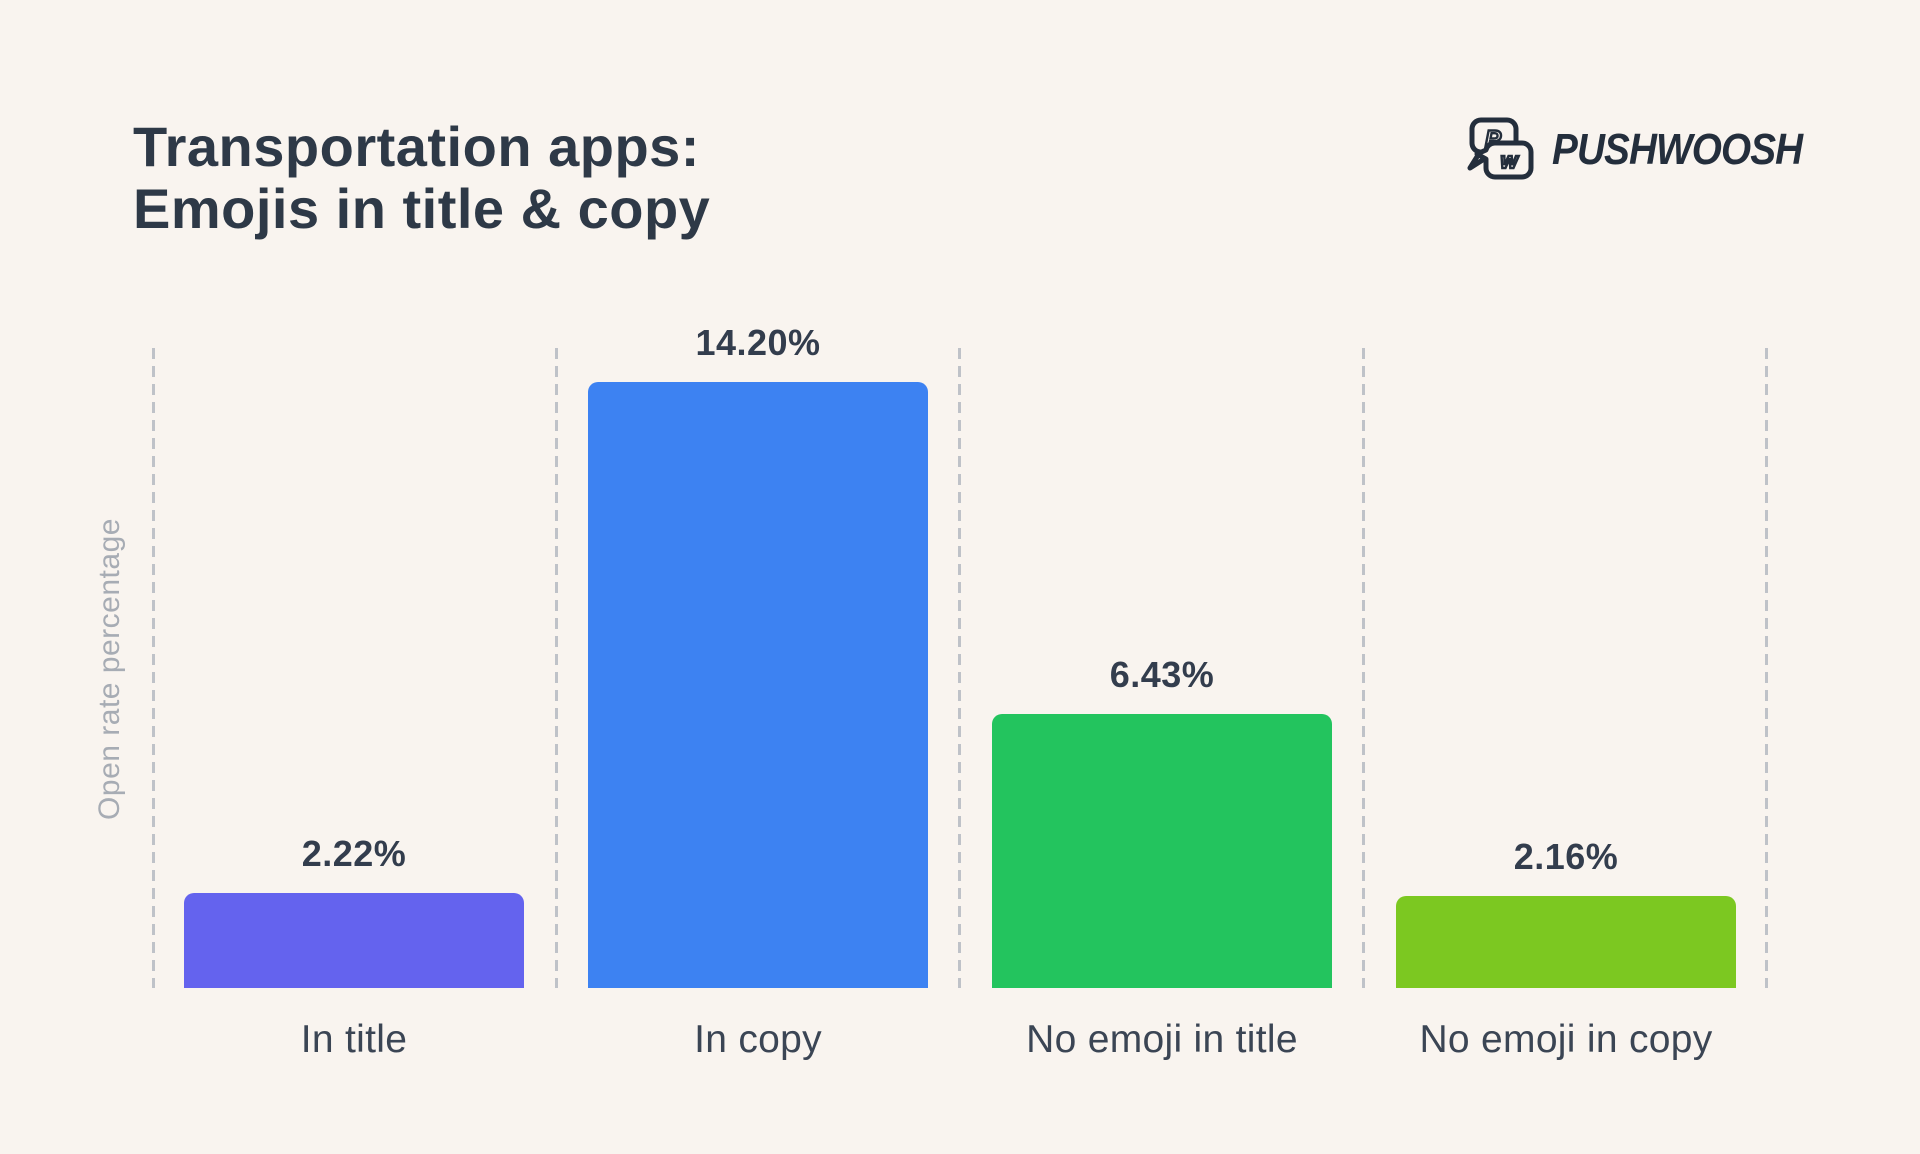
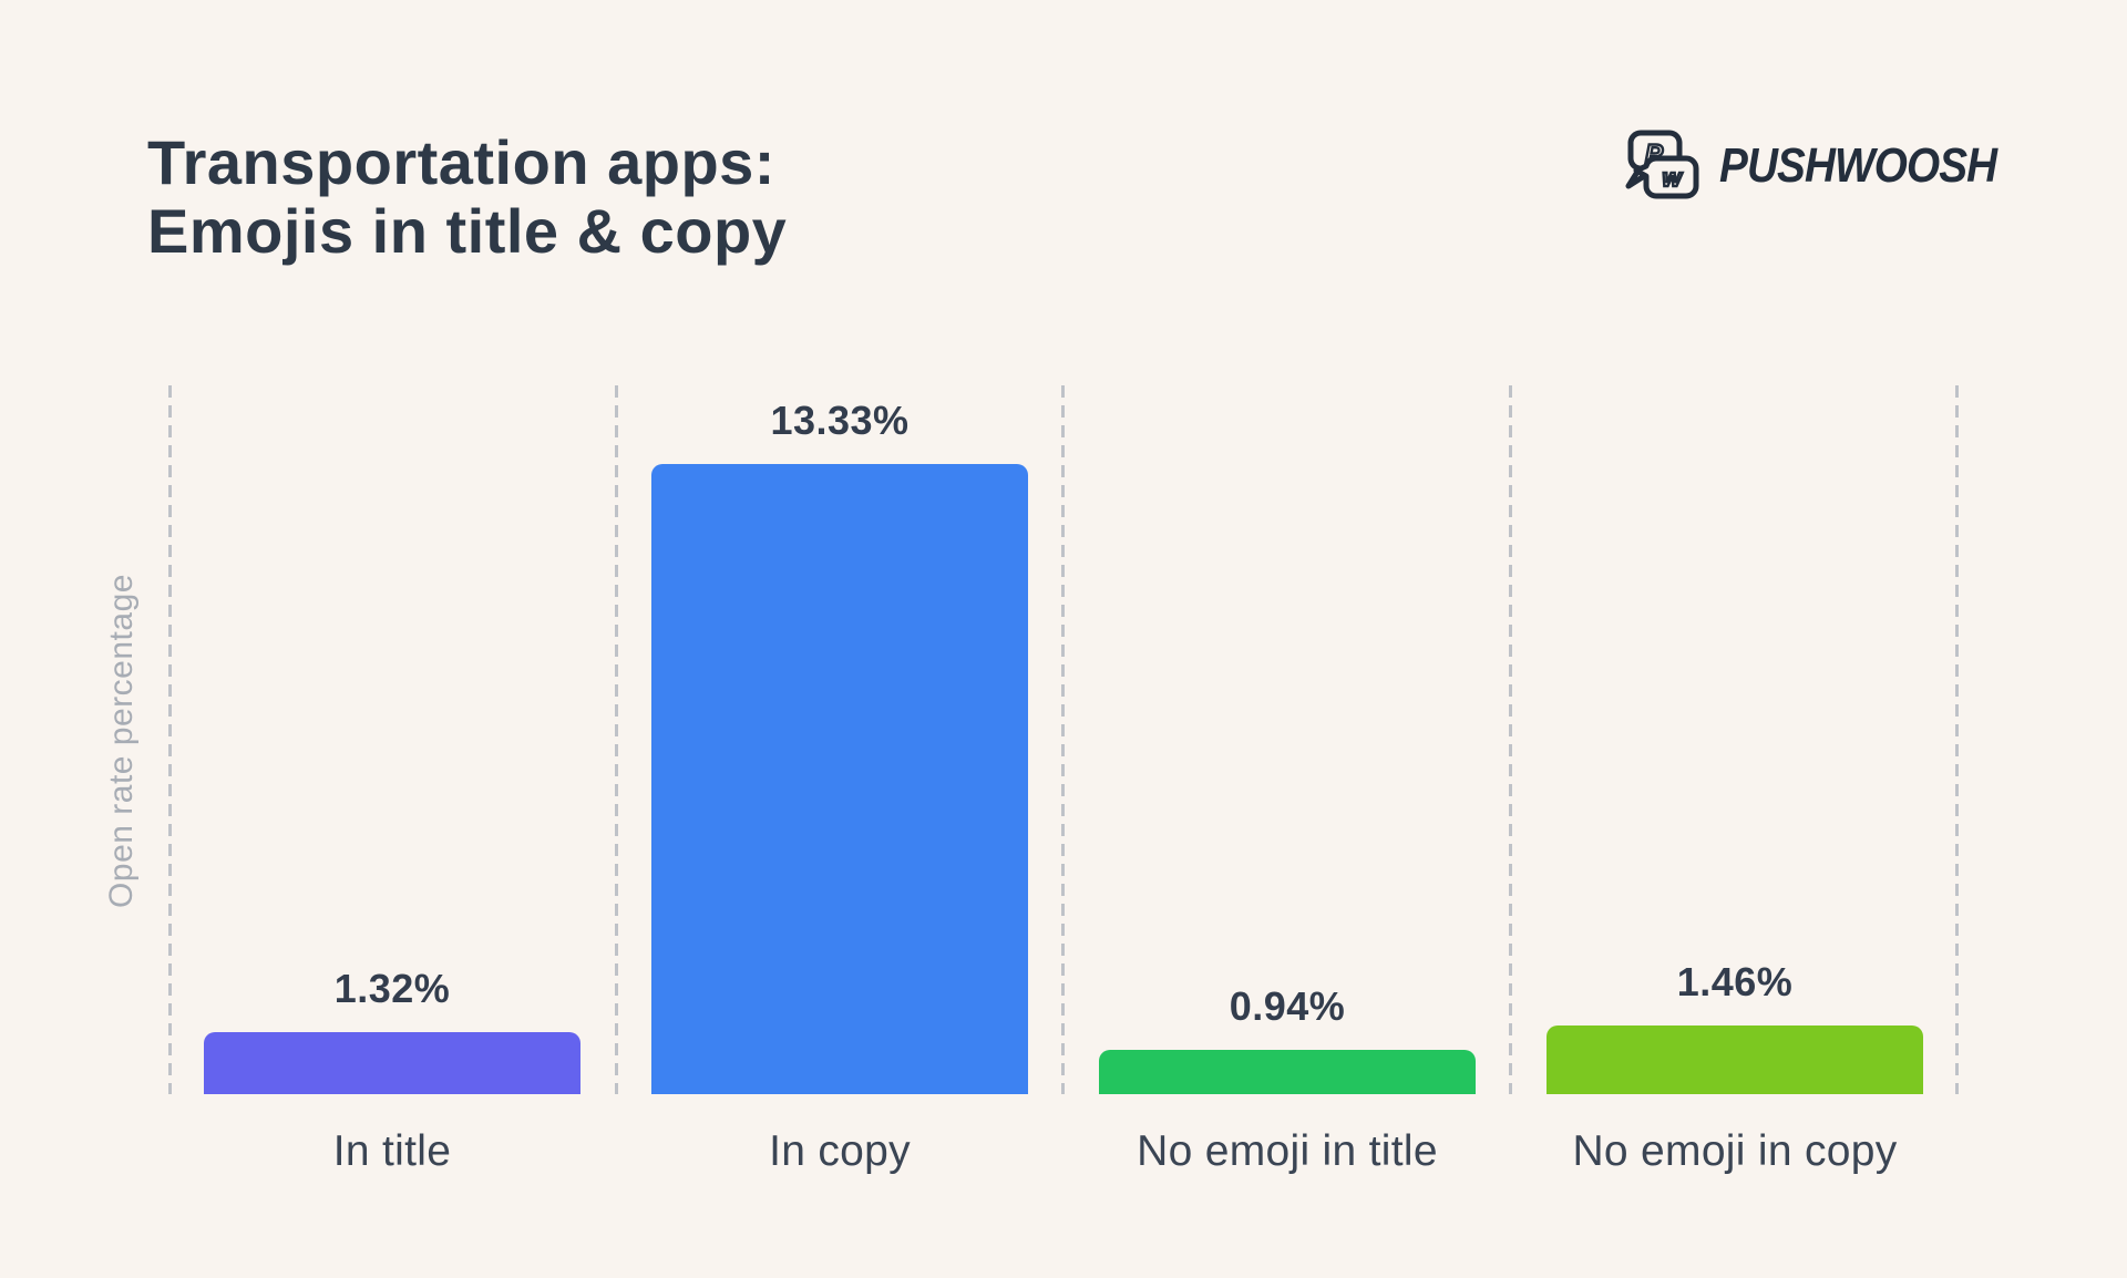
In title: 2.22% -> 1.32%
In copy: 14.20% -> 13.33%
No emoji in title: 6.43% -> 0.94%
No emoji in copy: 2.16% -> 1.46%
